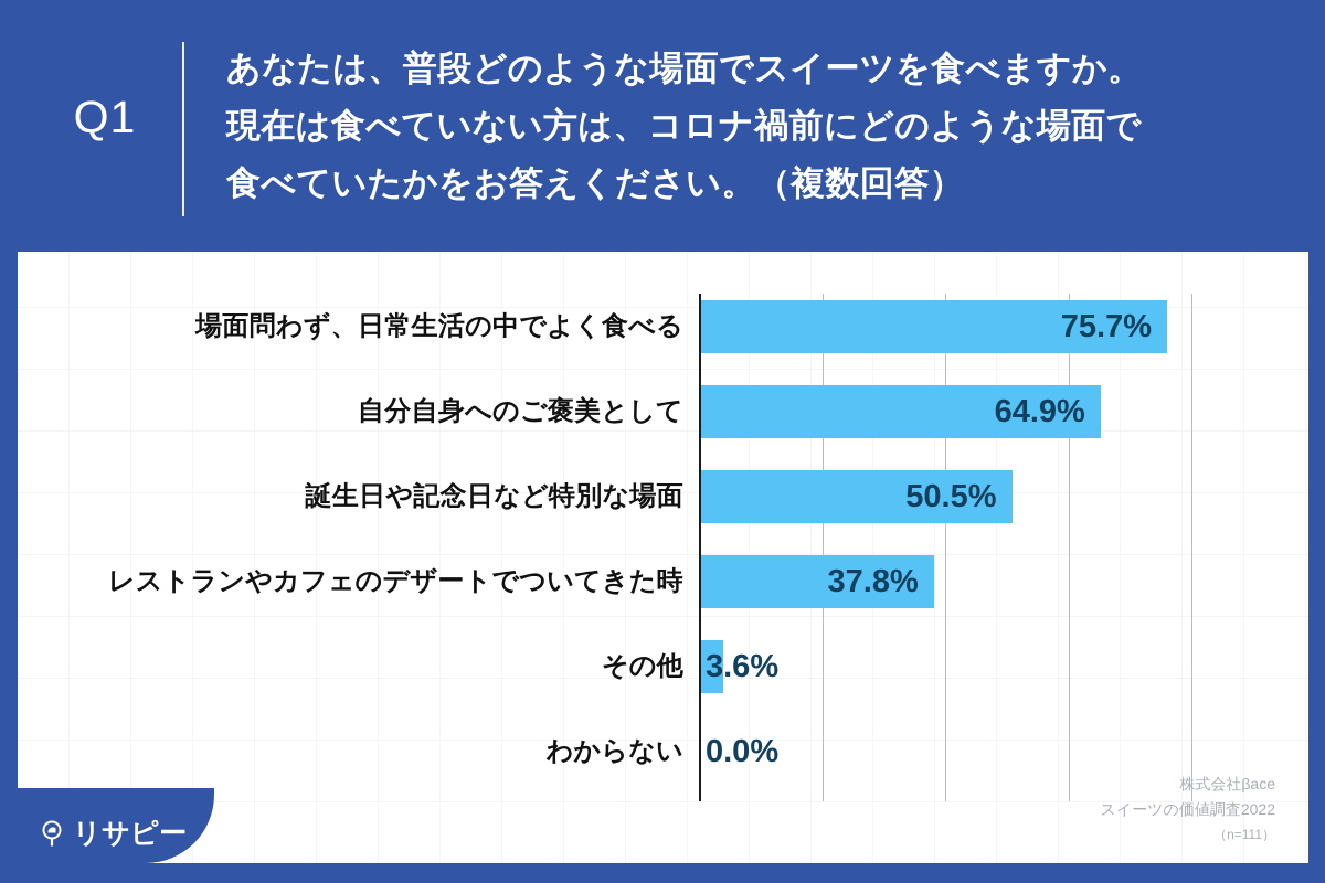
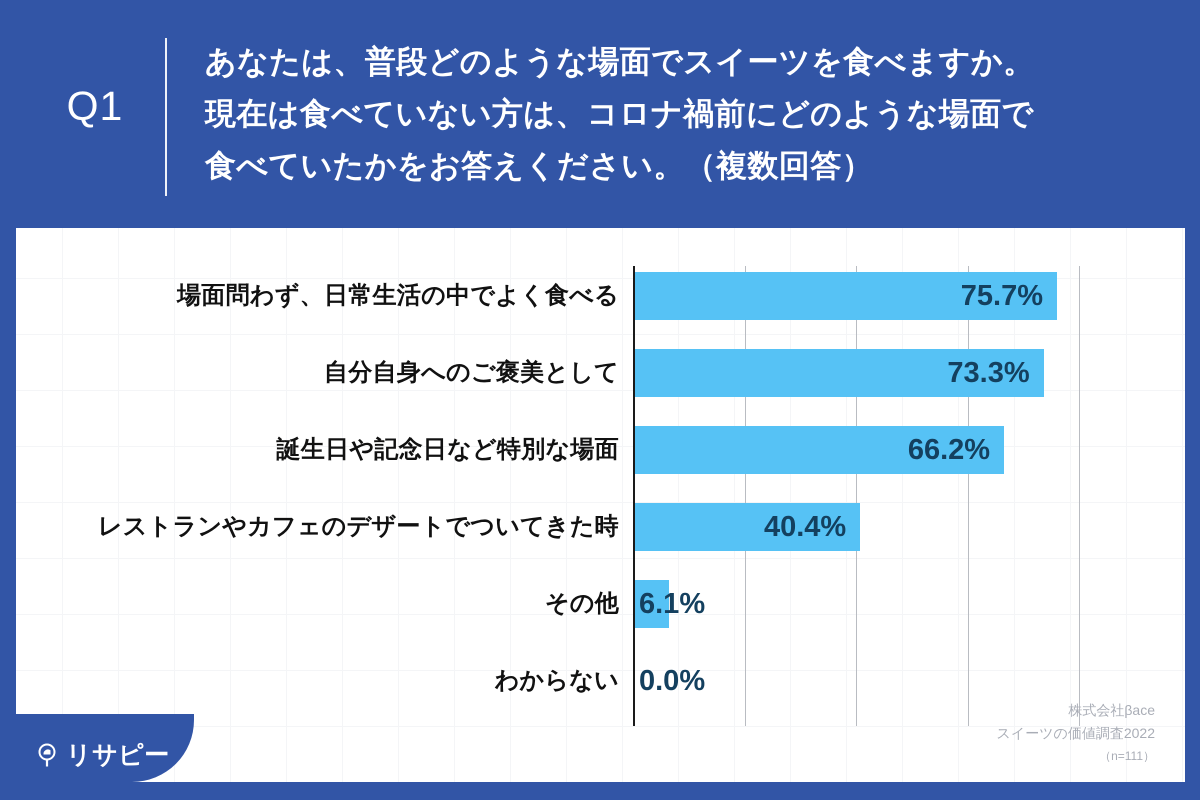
自分自身へのご褒美として: 64.9% -> 73.3%
誕生日や記念日など特別な場面: 50.5% -> 66.2%
レストランやカフェのデザートでついてきた時: 37.8% -> 40.4%
その他: 3.6% -> 6.1%
